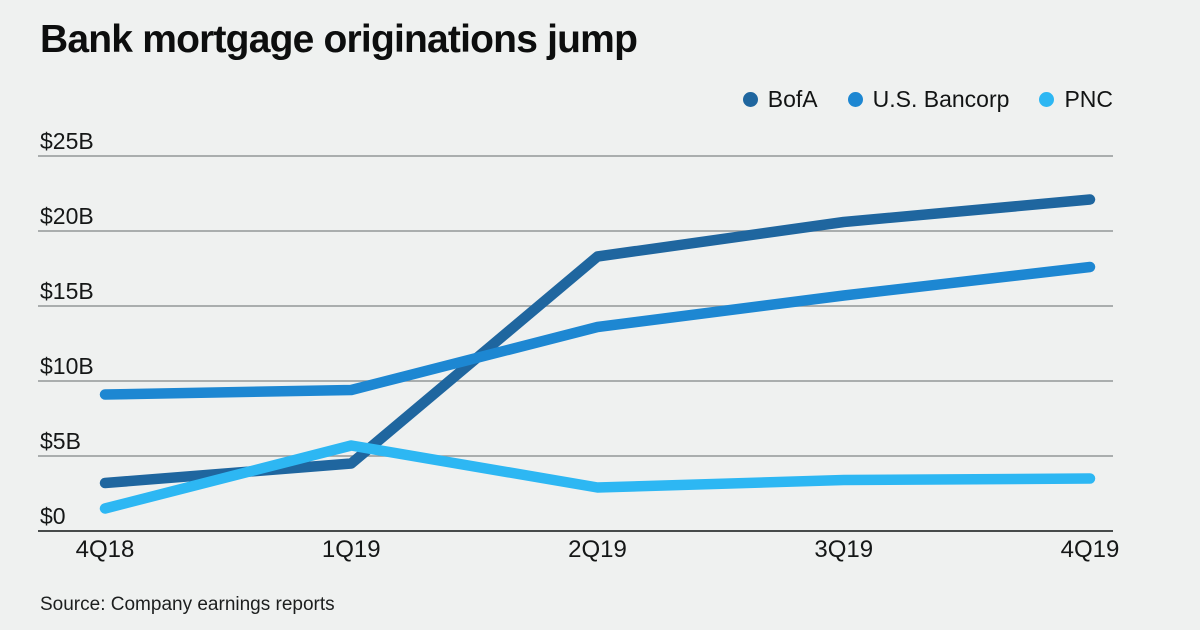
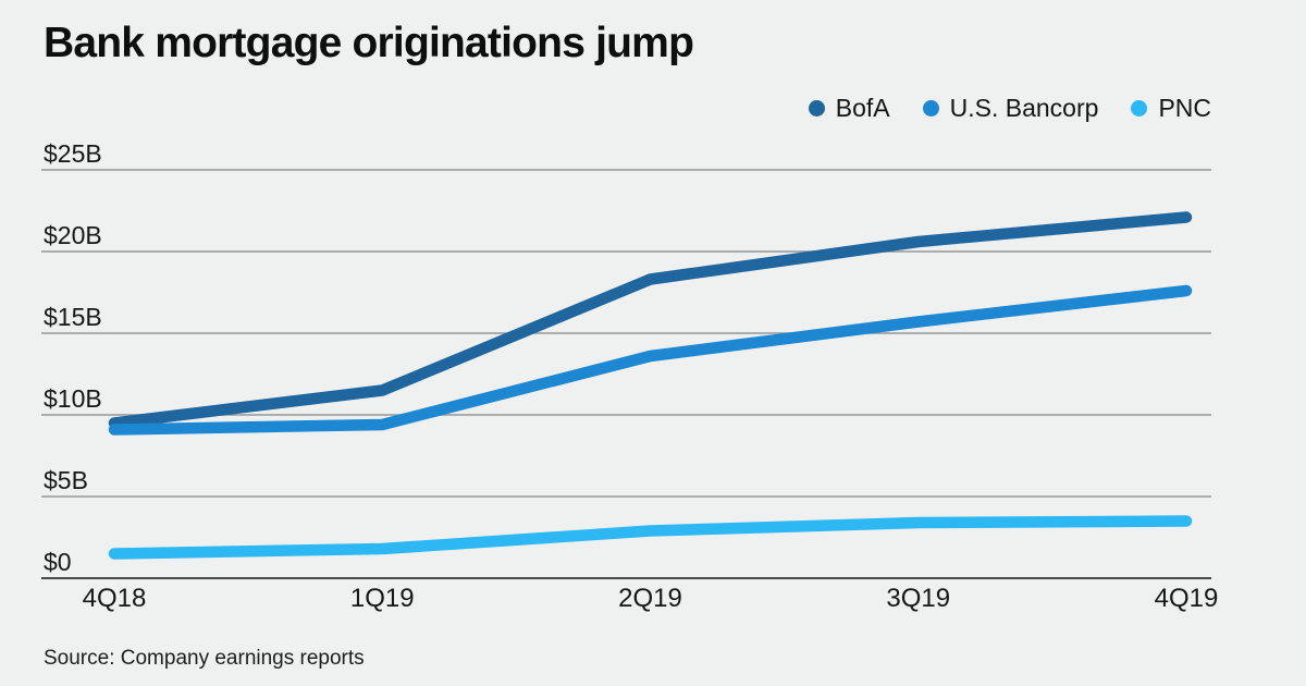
BofA/4Q18: $3.2B -> $9.5B
BofA/1Q19: $4.5B -> $11.5B
PNC/1Q19: $5.7B -> $1.8B
